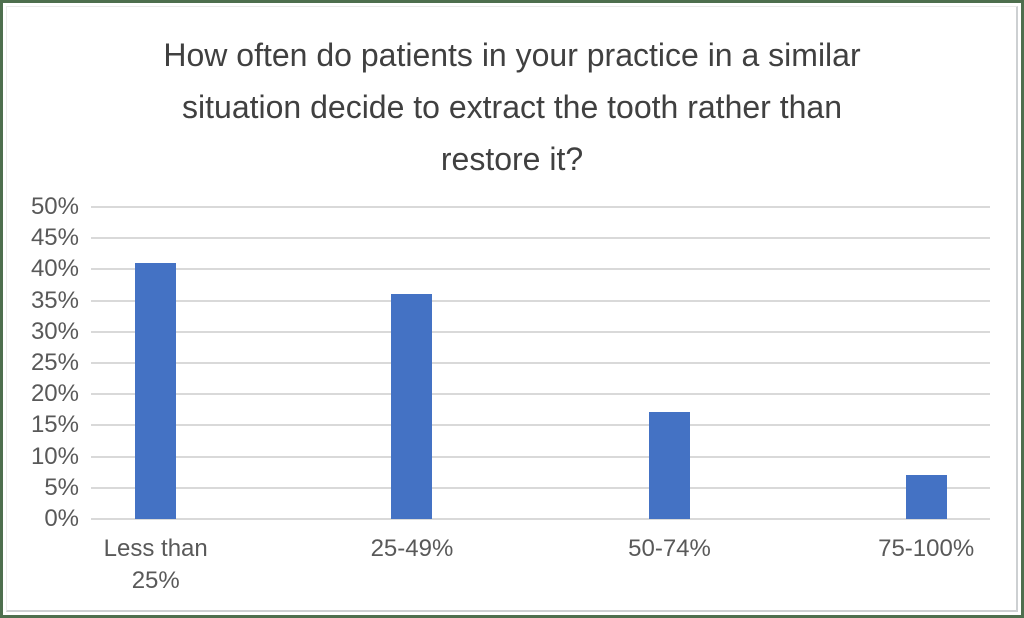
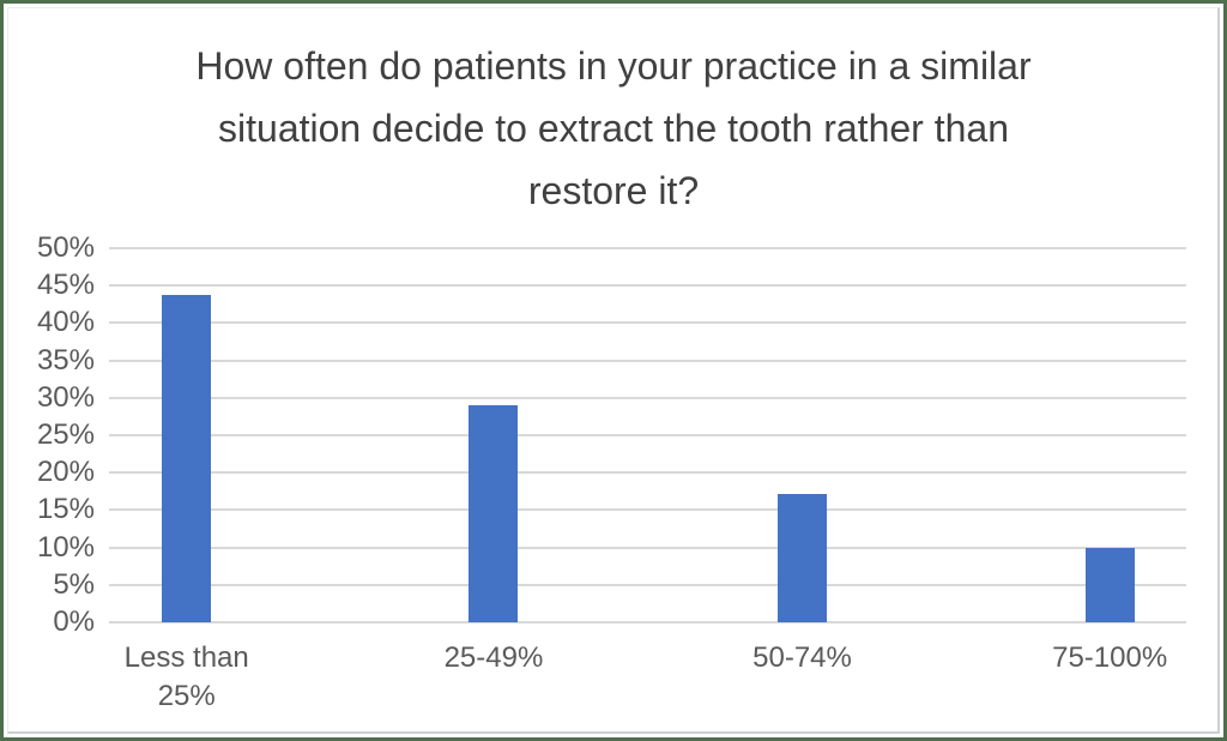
Less than 25%: 41% -> 44%
25-49%: 36% -> 29%
75-100%: 7% -> 10%
